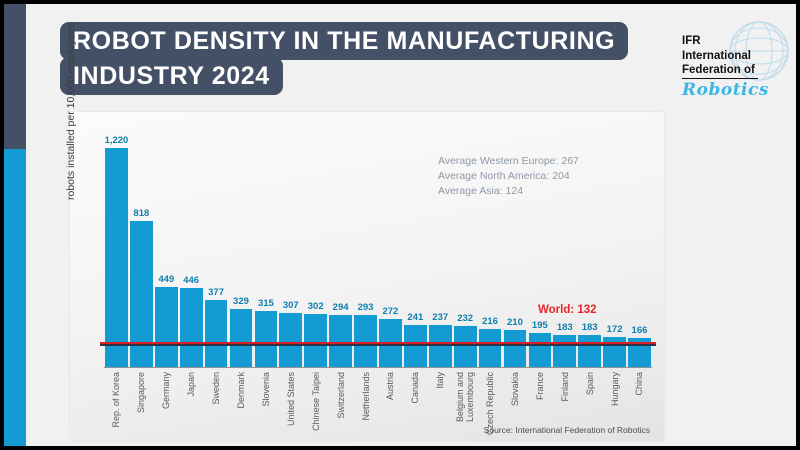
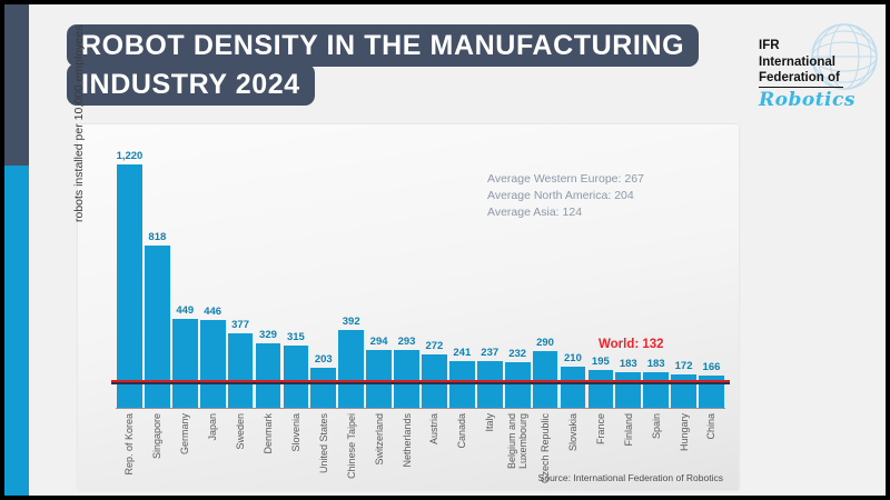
United States: 307 -> 203
Chinese Taipei: 302 -> 392
Czech Republic: 216 -> 290
